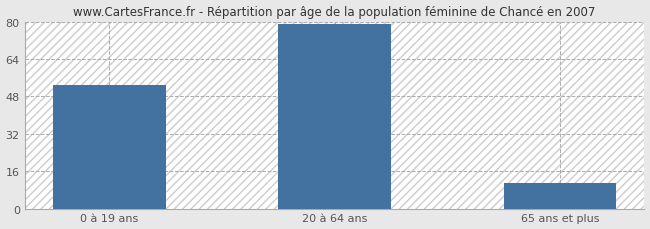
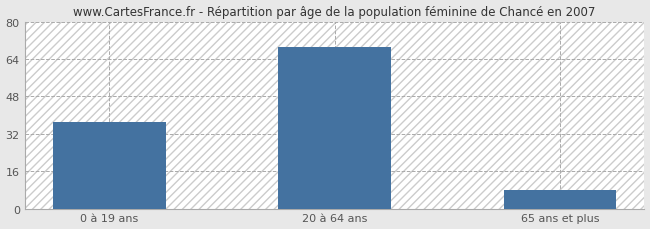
0 à 19 ans: 53 -> 37
20 à 64 ans: 79 -> 69
65 ans et plus: 11 -> 8
